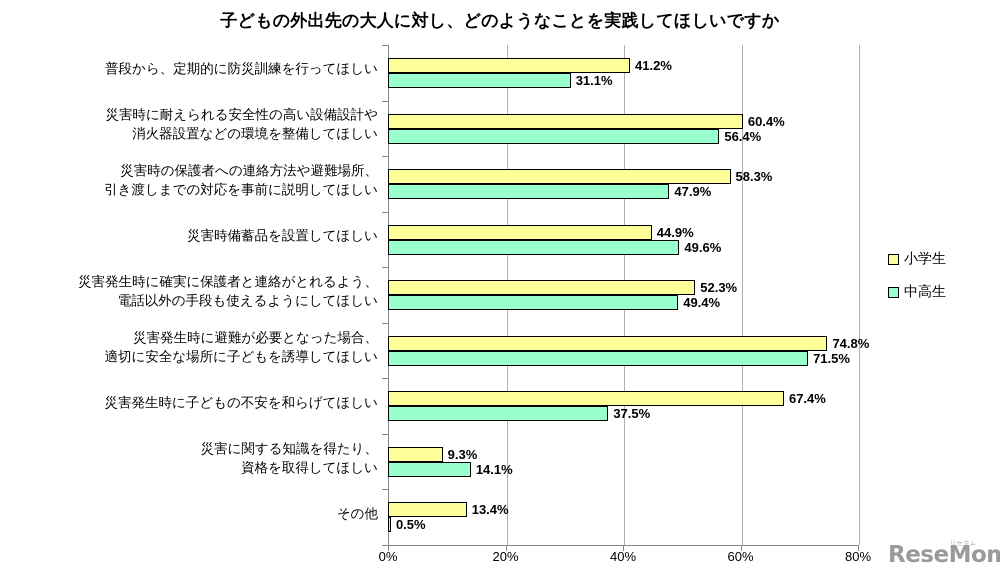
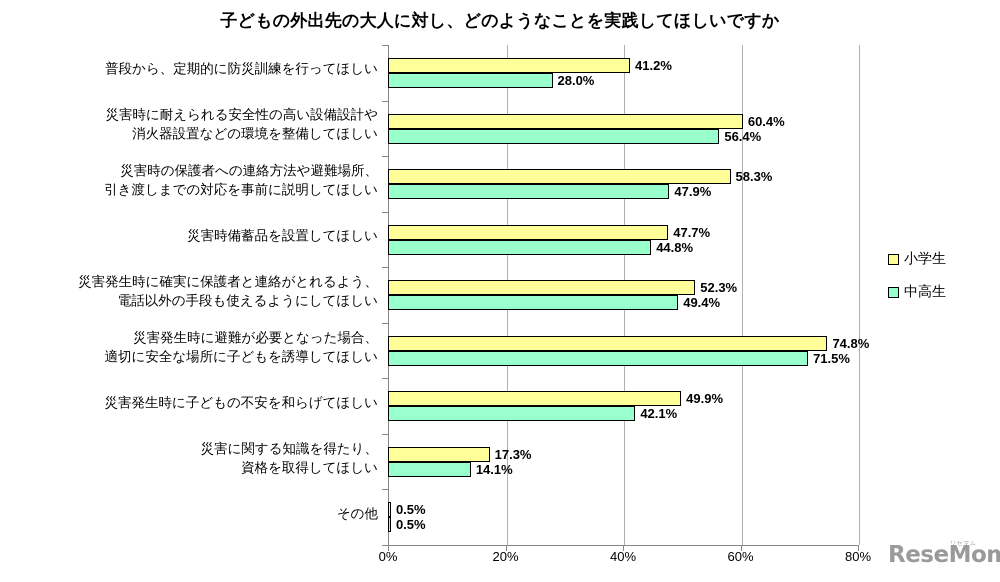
中高生/普段から、定期的に防災訓練を行ってほしい: 31.1% -> 28.0%
小学生/災害時備蓄品を設置してほしい: 44.9% -> 47.7%
中高生/災害時備蓄品を設置してほしい: 49.6% -> 44.8%
小学生/災害発生時に子どもの不安を和らげてほしい: 67.4% -> 49.9%
中高生/災害発生時に子どもの不安を和らげてほしい: 37.5% -> 42.1%
小学生/災害に関する知識を得たり、 資格を取得してほしい: 9.3% -> 17.3%
小学生/その他: 13.4% -> 0.5%
